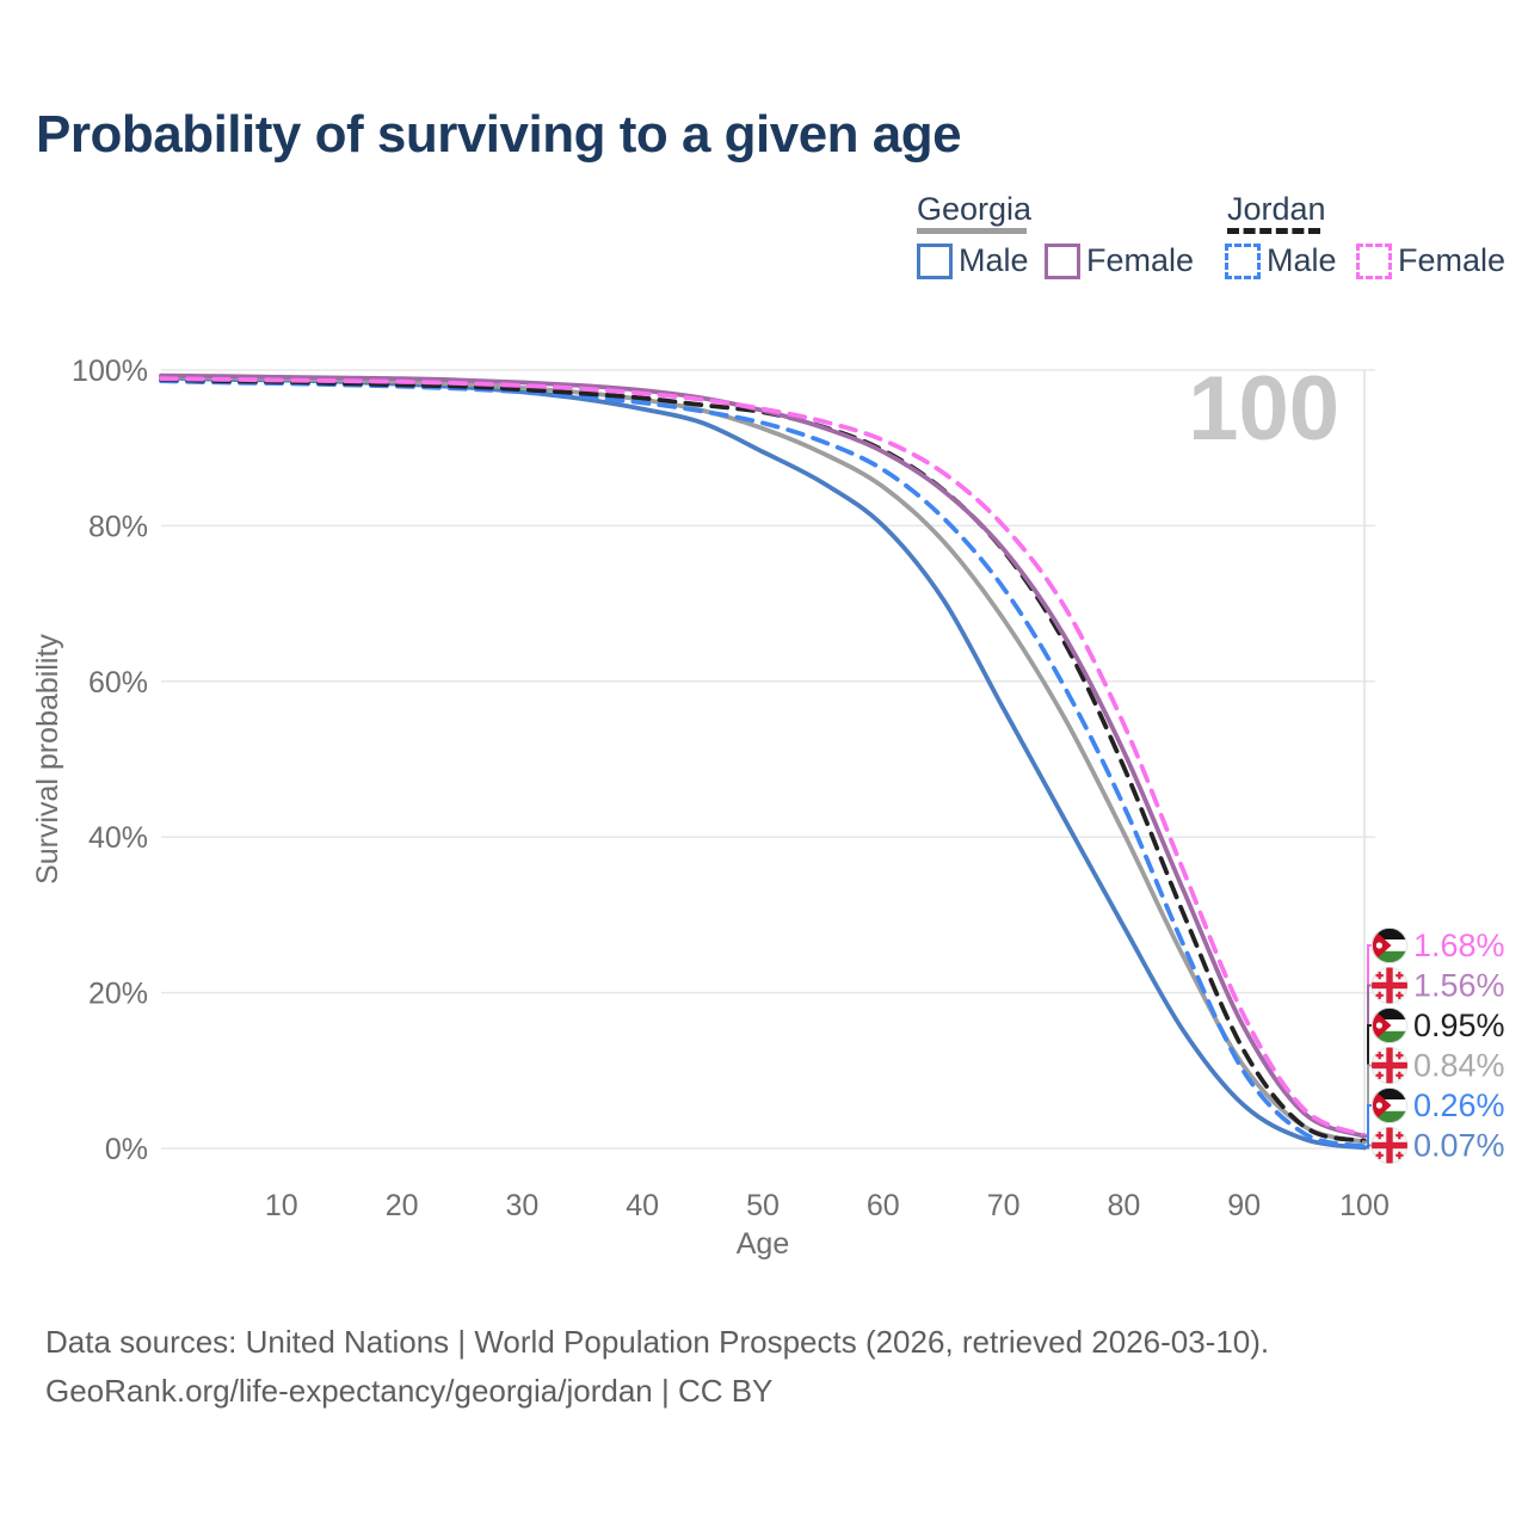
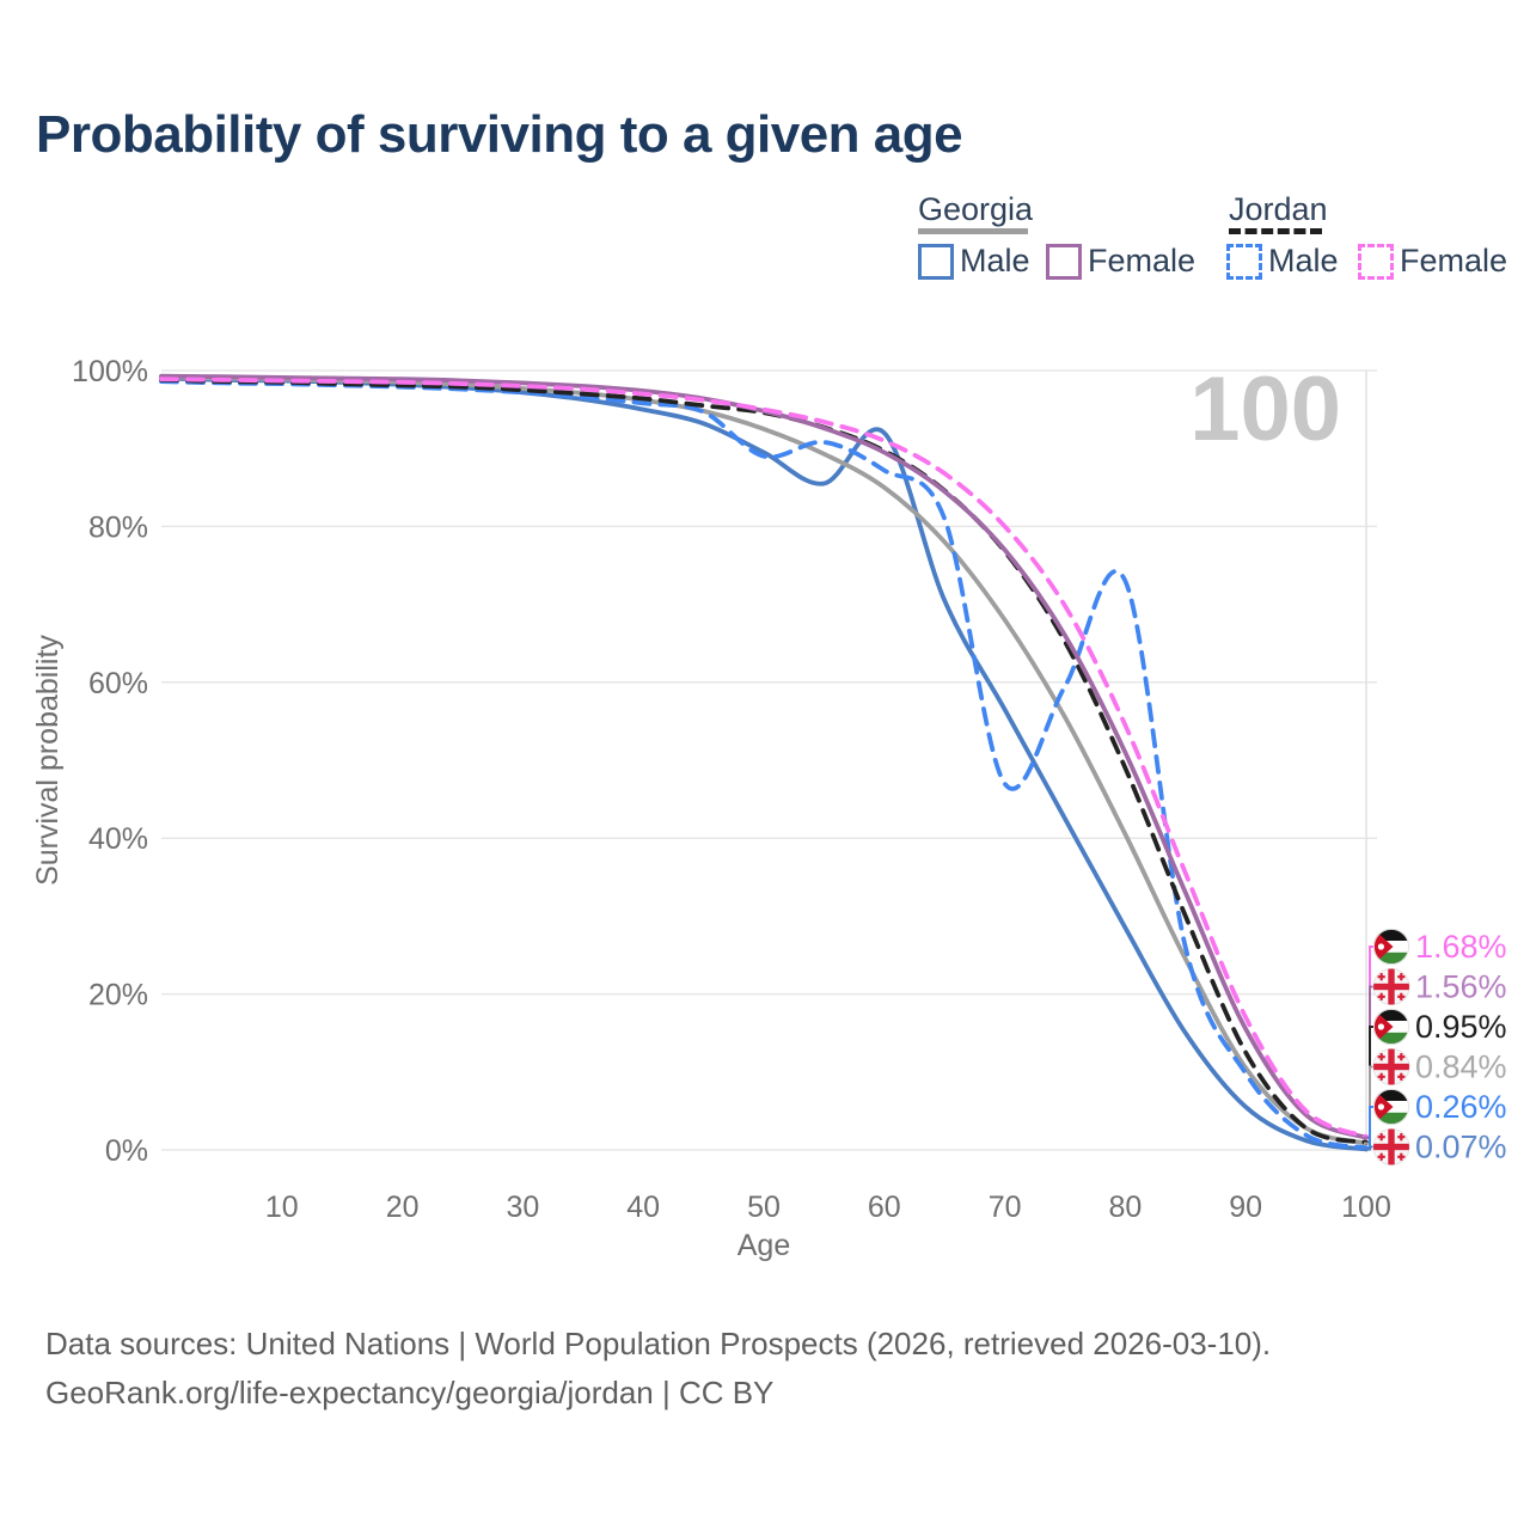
Jordan Male/50: 93% -> 89%
Georgia Male/60: 80% -> 92%
Jordan Male/70: 72% -> 47%
Jordan Male/80: 44% -> 73%
